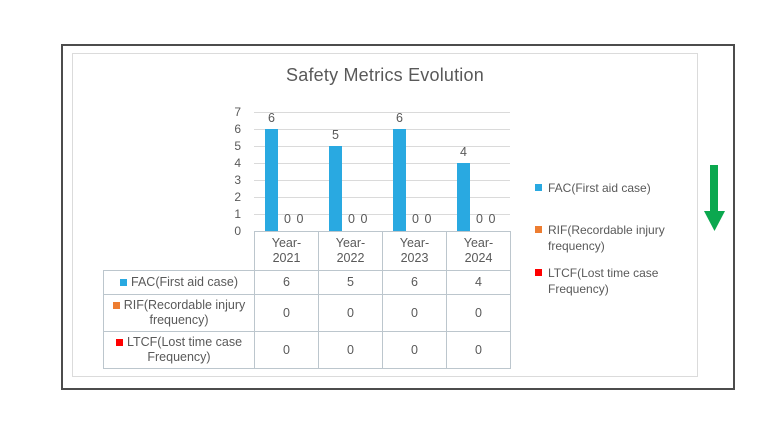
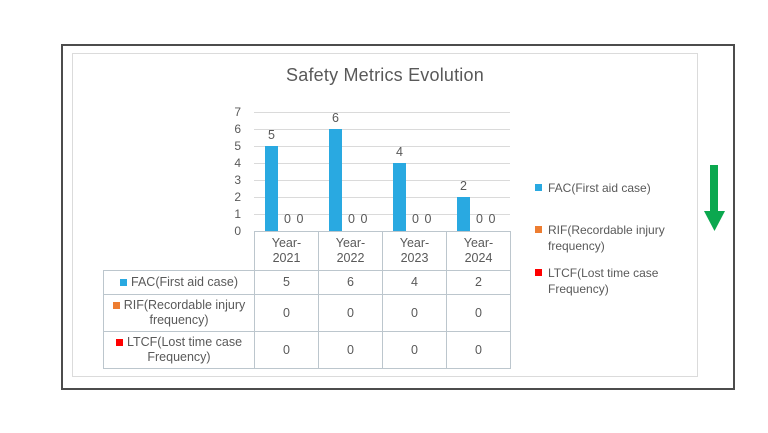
FAC(First aid case)/Year-2021: 6 -> 5
FAC(First aid case)/Year-2022: 5 -> 6
FAC(First aid case)/Year-2023: 6 -> 4
FAC(First aid case)/Year-2024: 4 -> 2
